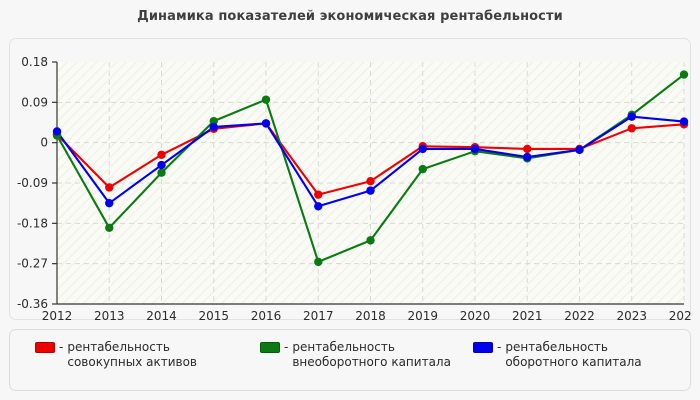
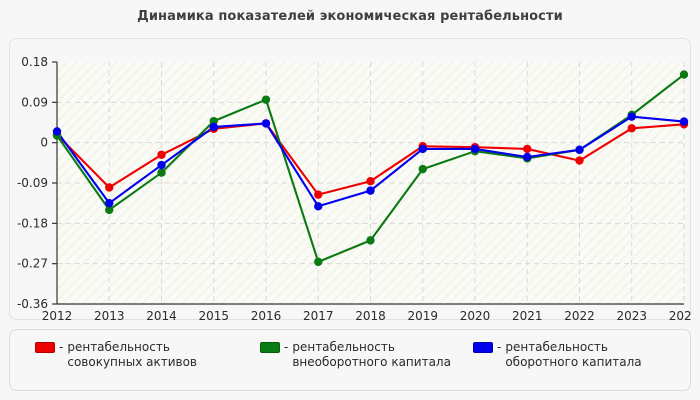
рентабельность внеоборотного капитала/2013: -0.19 -> -0.15
рентабельность совокупных активов/2022: -0.01 -> -0.04
